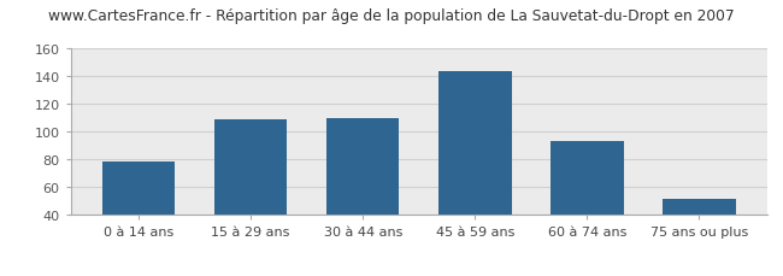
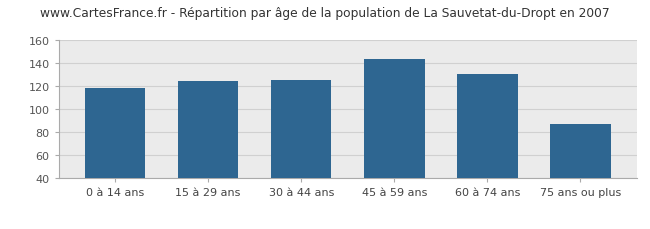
0 à 14 ans: 79 -> 119
15 à 29 ans: 109 -> 125
30 à 44 ans: 110 -> 126
60 à 74 ans: 93 -> 131
75 ans ou plus: 52 -> 87
